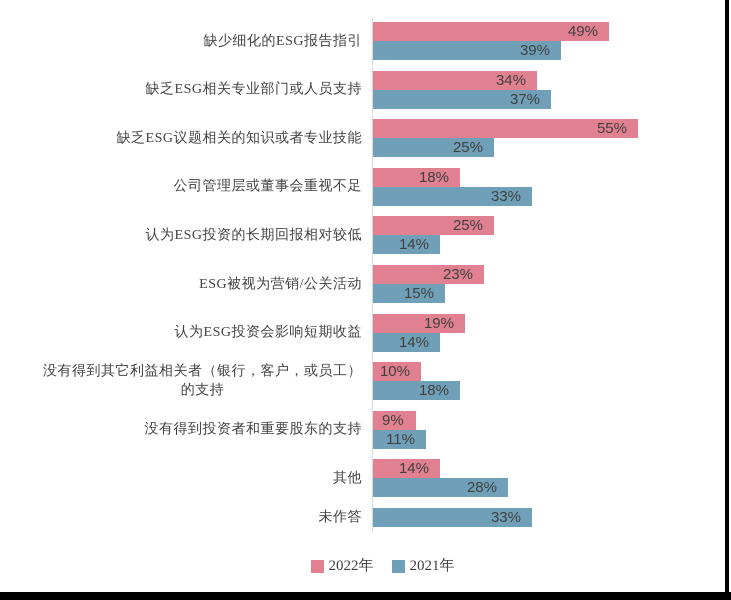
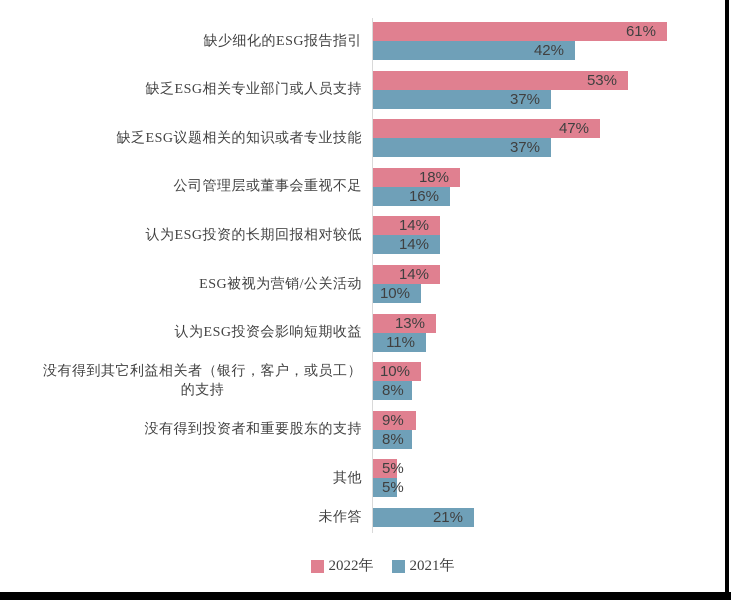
2022年/缺少细化的ESG报告指引: 49% -> 61%
2021年/缺少细化的ESG报告指引: 39% -> 42%
2022年/缺乏ESG相关专业部门或人员支持: 34% -> 53%
2022年/缺乏ESG议题相关的知识或者专业技能: 55% -> 47%
2021年/缺乏ESG议题相关的知识或者专业技能: 25% -> 37%
2021年/公司管理层或董事会重视不足: 33% -> 16%
2022年/认为ESG投资的长期回报相对较低: 25% -> 14%
2022年/ESG被视为营销/公关活动: 23% -> 14%
2021年/ESG被视为营销/公关活动: 15% -> 10%
2022年/认为ESG投资会影响短期收益: 19% -> 13%
2021年/认为ESG投资会影响短期收益: 14% -> 11%
2021年/没有得到其它利益相关者（银行，客户，或员工） 的支持: 18% -> 8%
2021年/没有得到投资者和重要股东的支持: 11% -> 8%
2022年/其他: 14% -> 5%
2021年/其他: 28% -> 5%
2021年/未作答: 33% -> 21%
